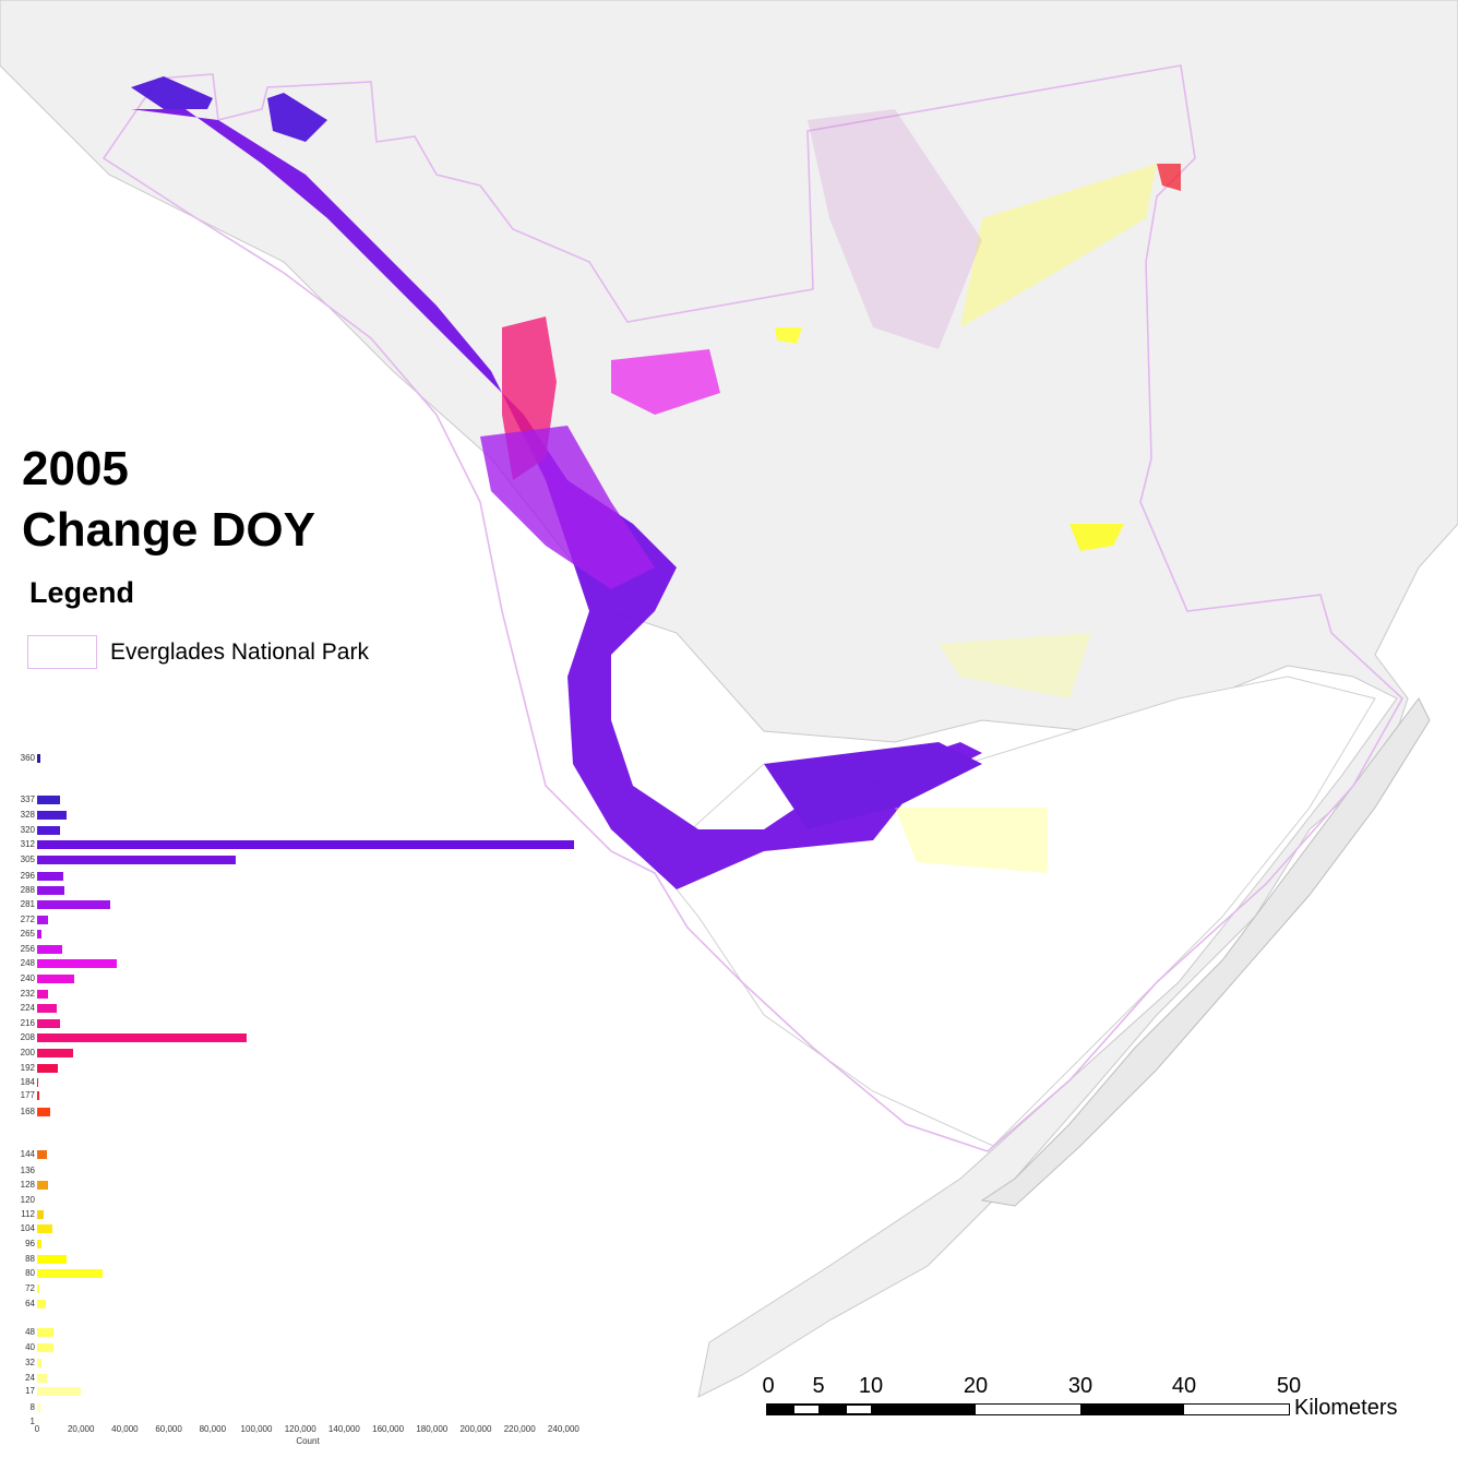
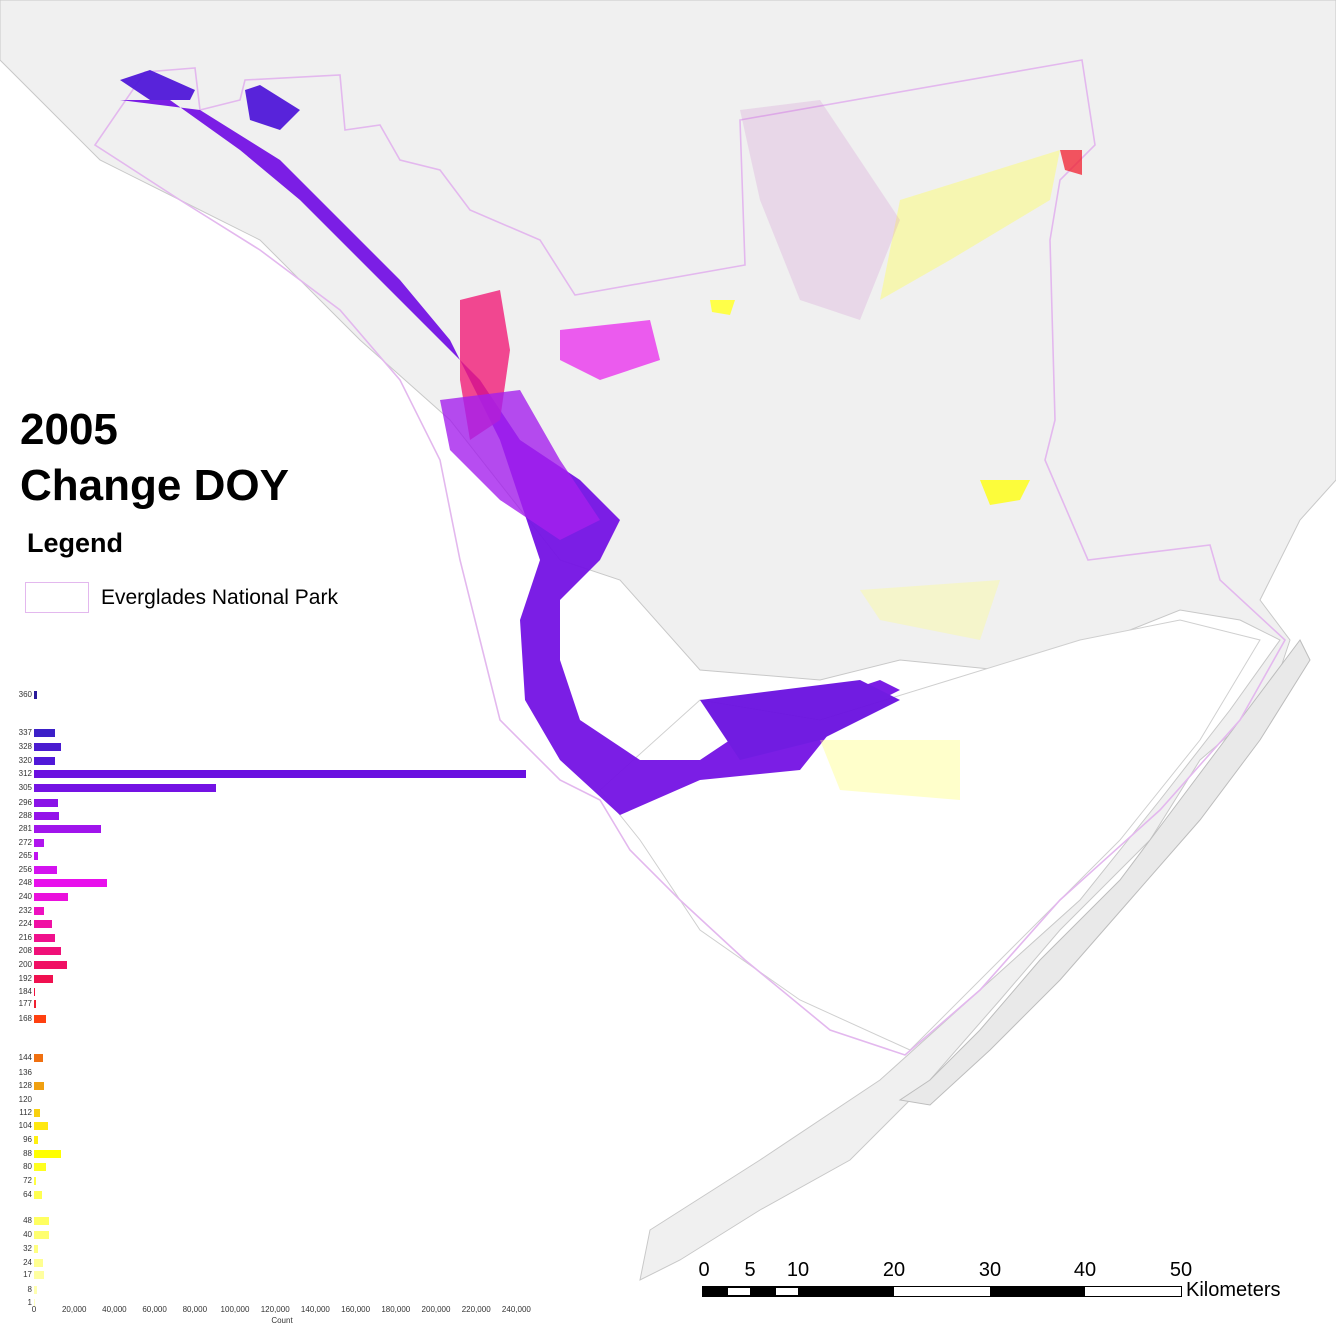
208: 96000 -> 14000
80: 30000 -> 6000
17: 20000 -> 5000
